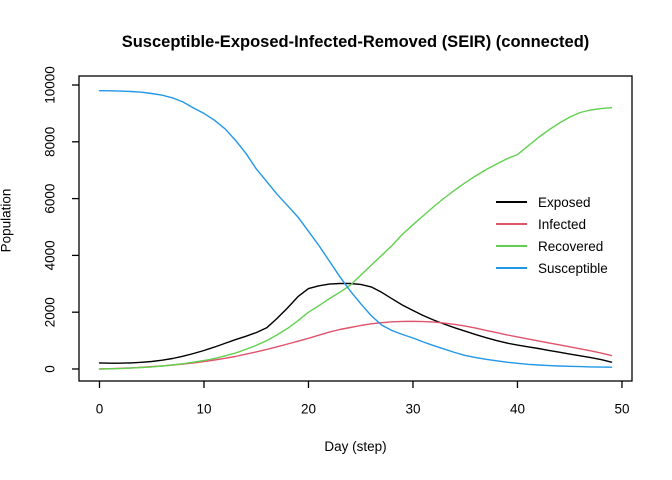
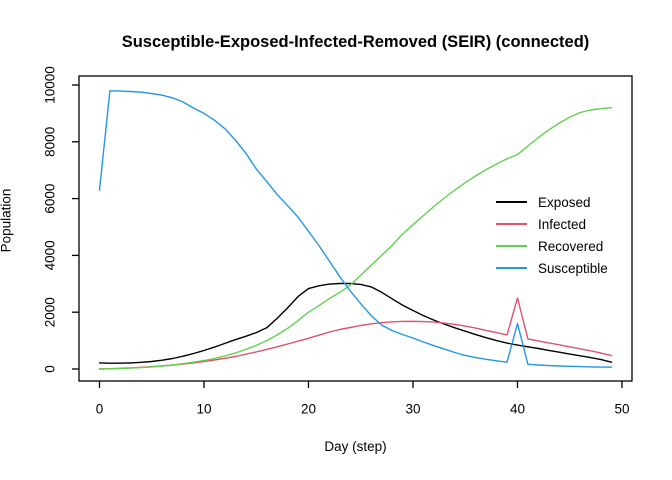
Susceptible/0: 9800 -> 6300
Infected/40: 1100 -> 2500
Susceptible/40: 200 -> 1600
